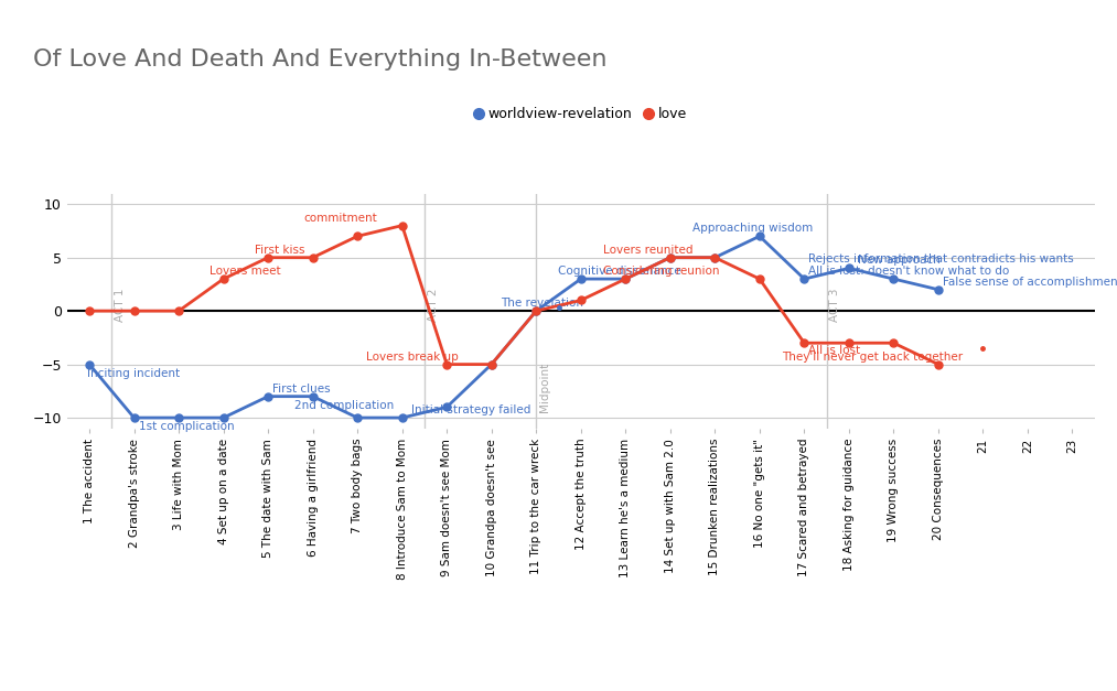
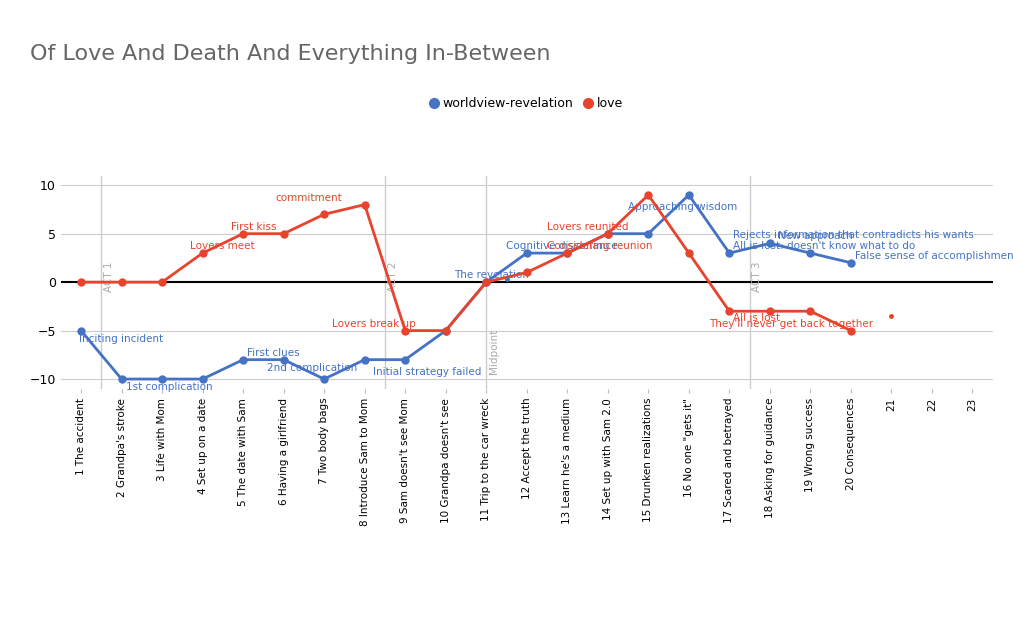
worldview-revelation/8 Introduce Sam to Mom: -10 -> -8
worldview-revelation/9 Sam doesn't see Mom: -9 -> -8
love/15 Drunken realizations: 5 -> 9
worldview-revelation/16 No one "gets it": 7 -> 9
